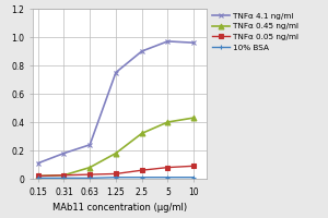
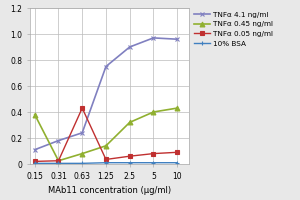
TNFα 0.45 ng/ml/0.15: 0.02 -> 0.38
TNFα 0.05 ng/ml/0.63: 0.03 -> 0.43
TNFα 0.45 ng/ml/1.25: 0.18 -> 0.14
